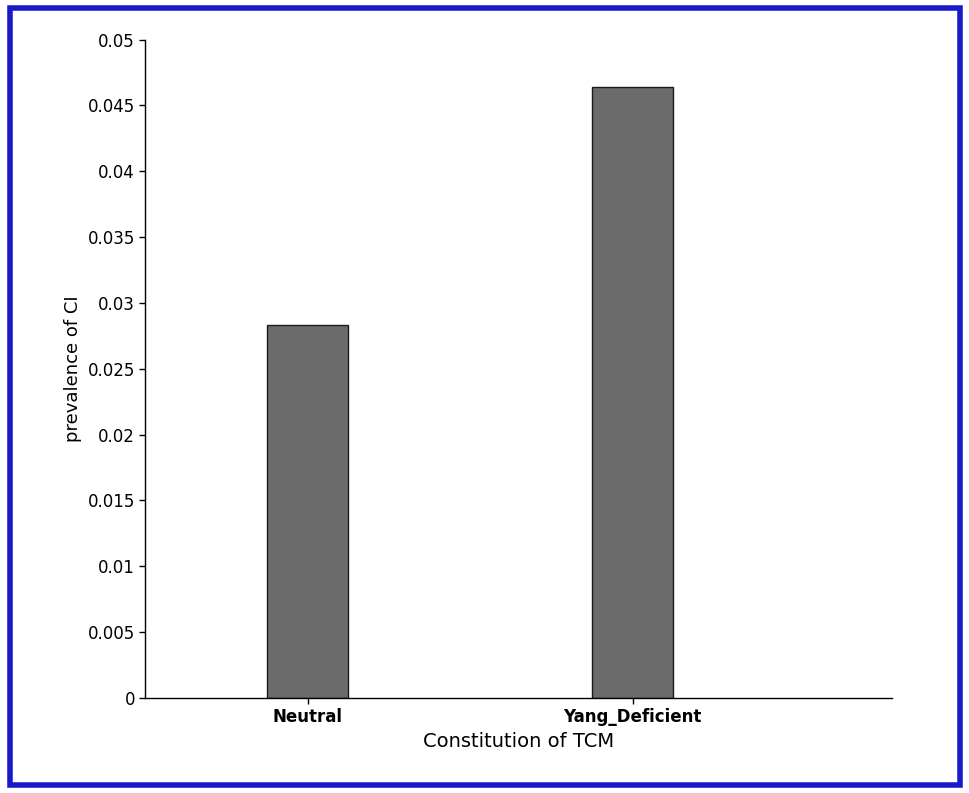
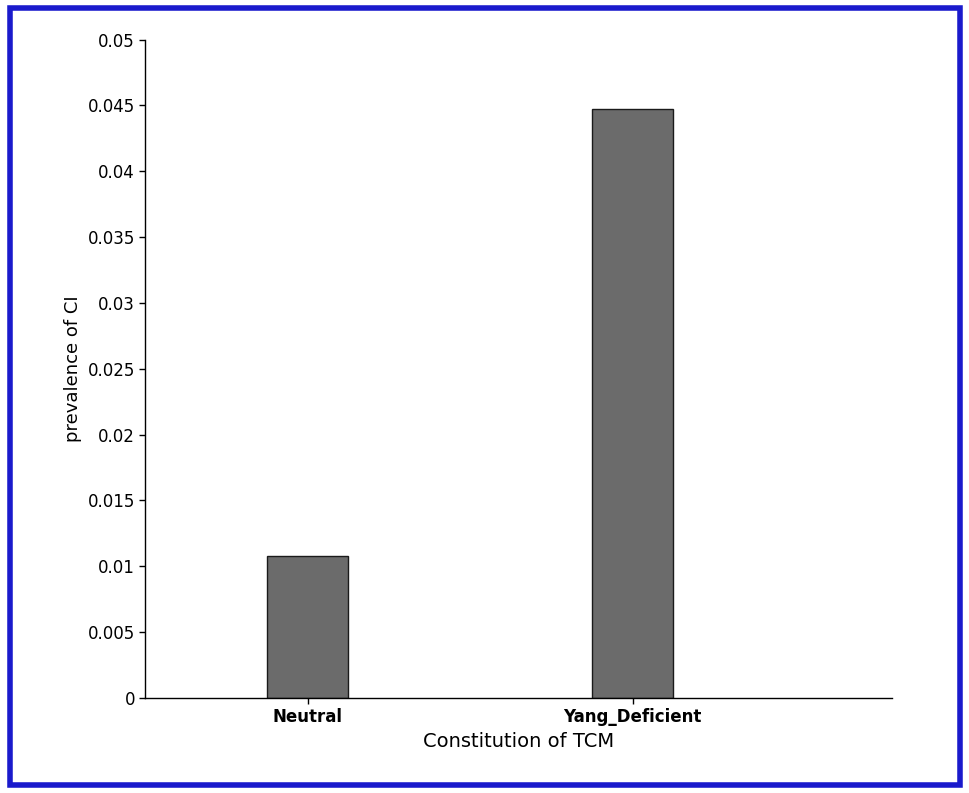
Neutral: 0.0283 -> 0.0108
Yang_Deficient: 0.0464 -> 0.0447
